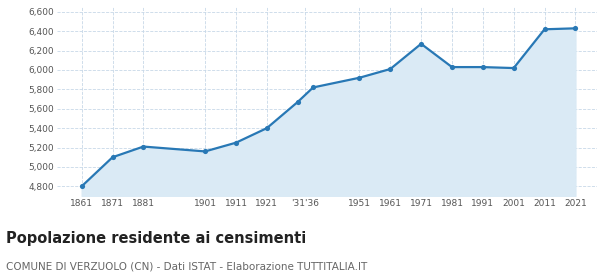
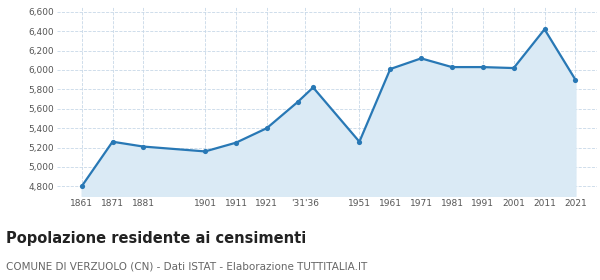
1871: 5,100 -> 5,260
1951: 5,920 -> 5,260
1971: 6,270 -> 6,120
2021: 6,430 -> 5,900
